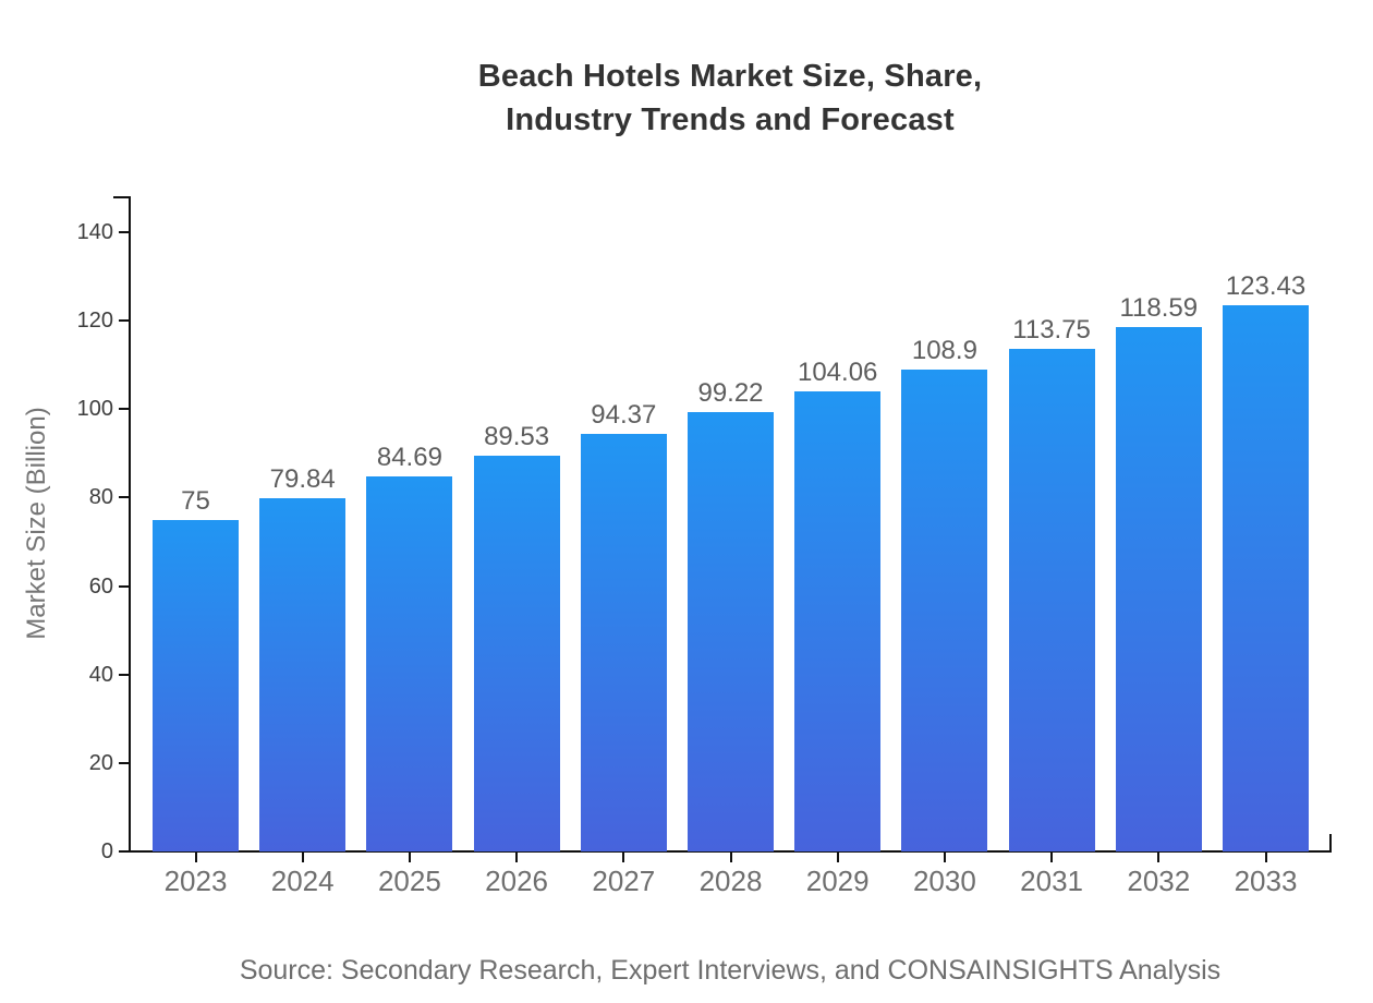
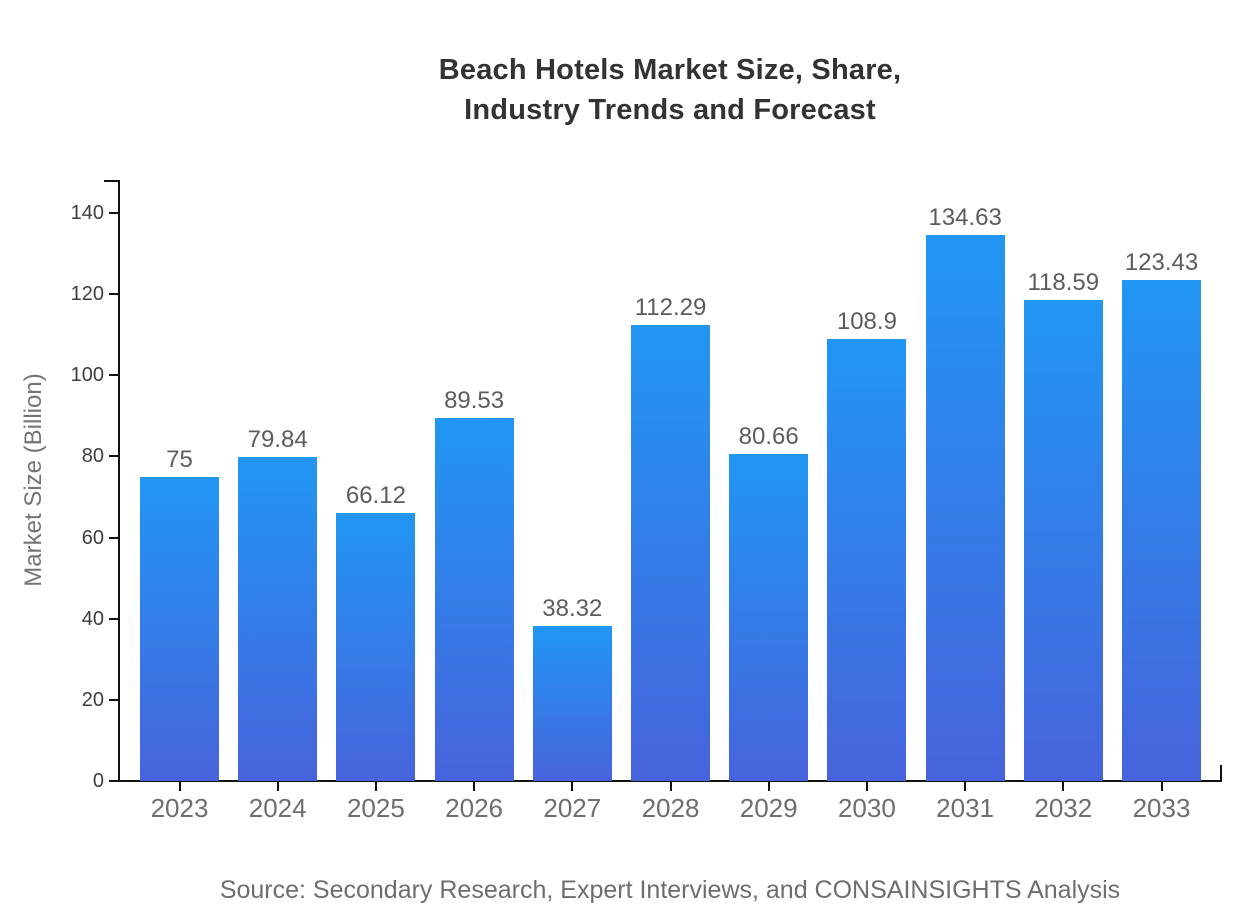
2025: 84.69 -> 66.12
2027: 94.37 -> 38.32
2028: 99.22 -> 112.29
2029: 104.06 -> 80.66
2031: 113.75 -> 134.63
